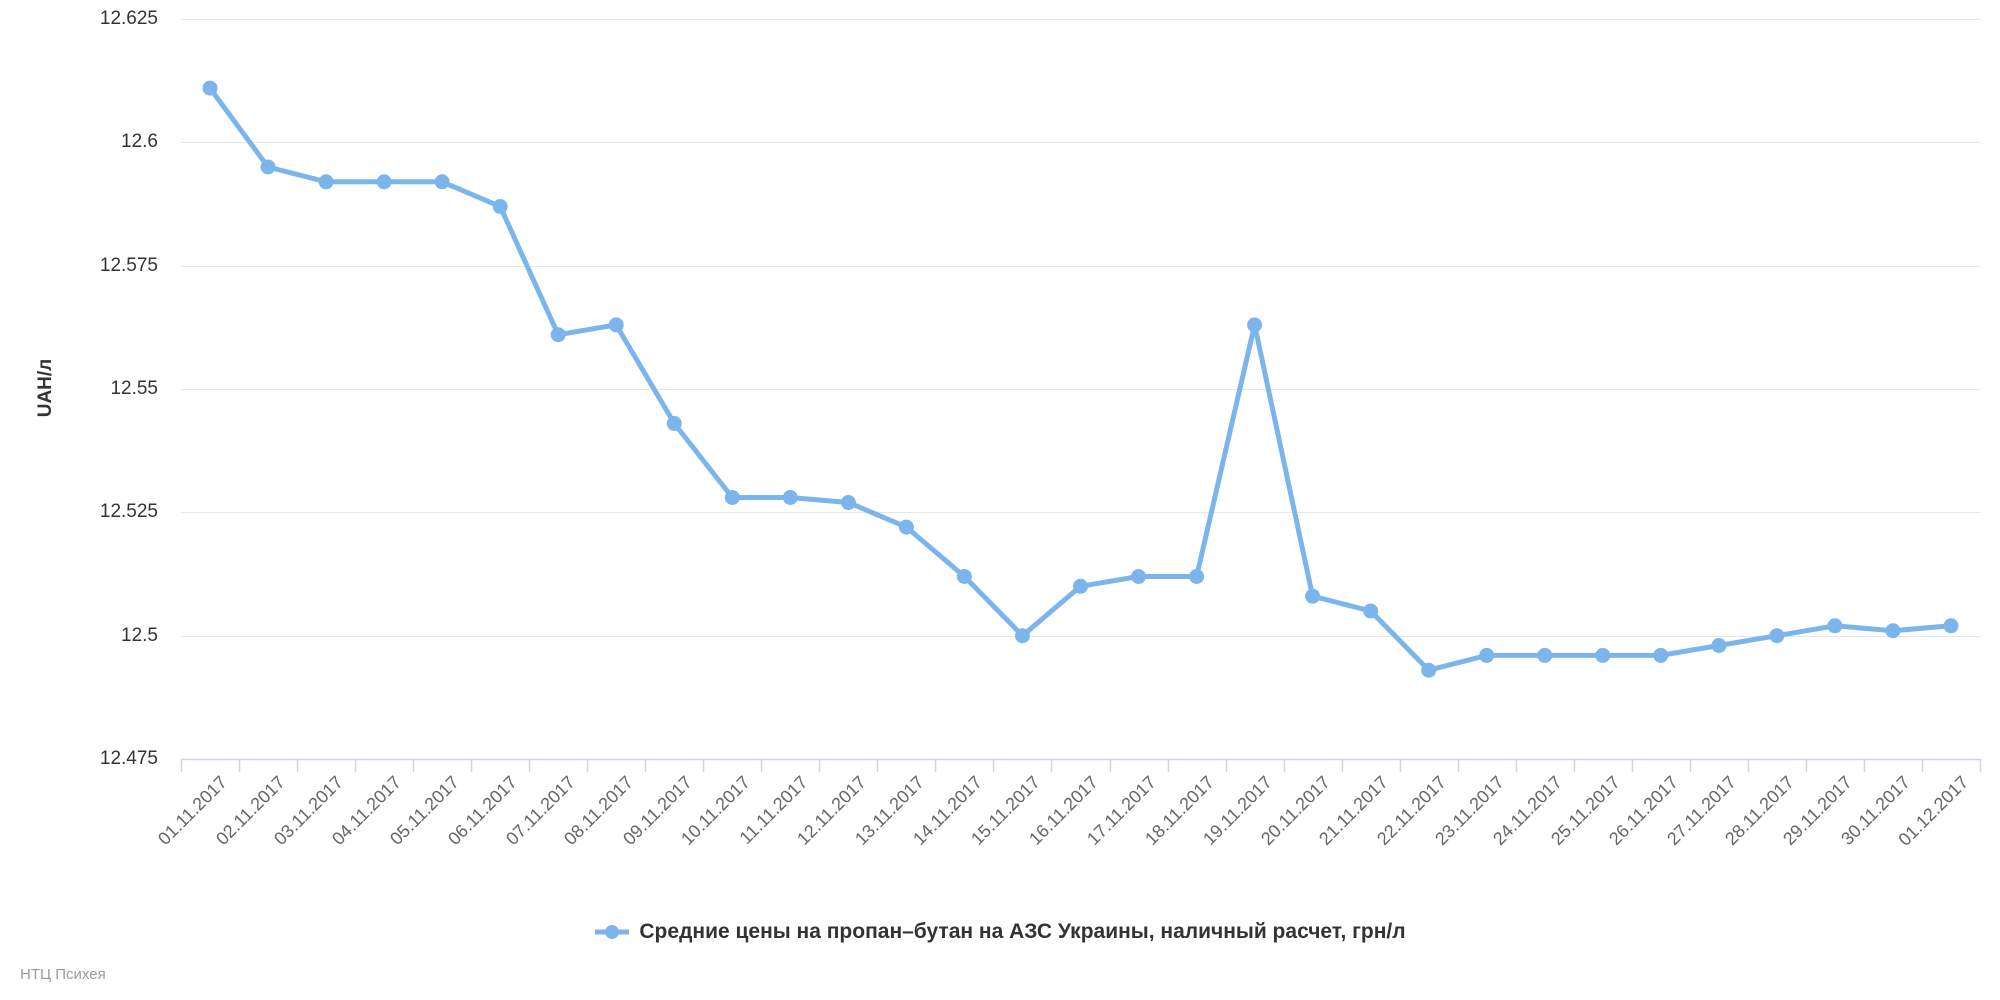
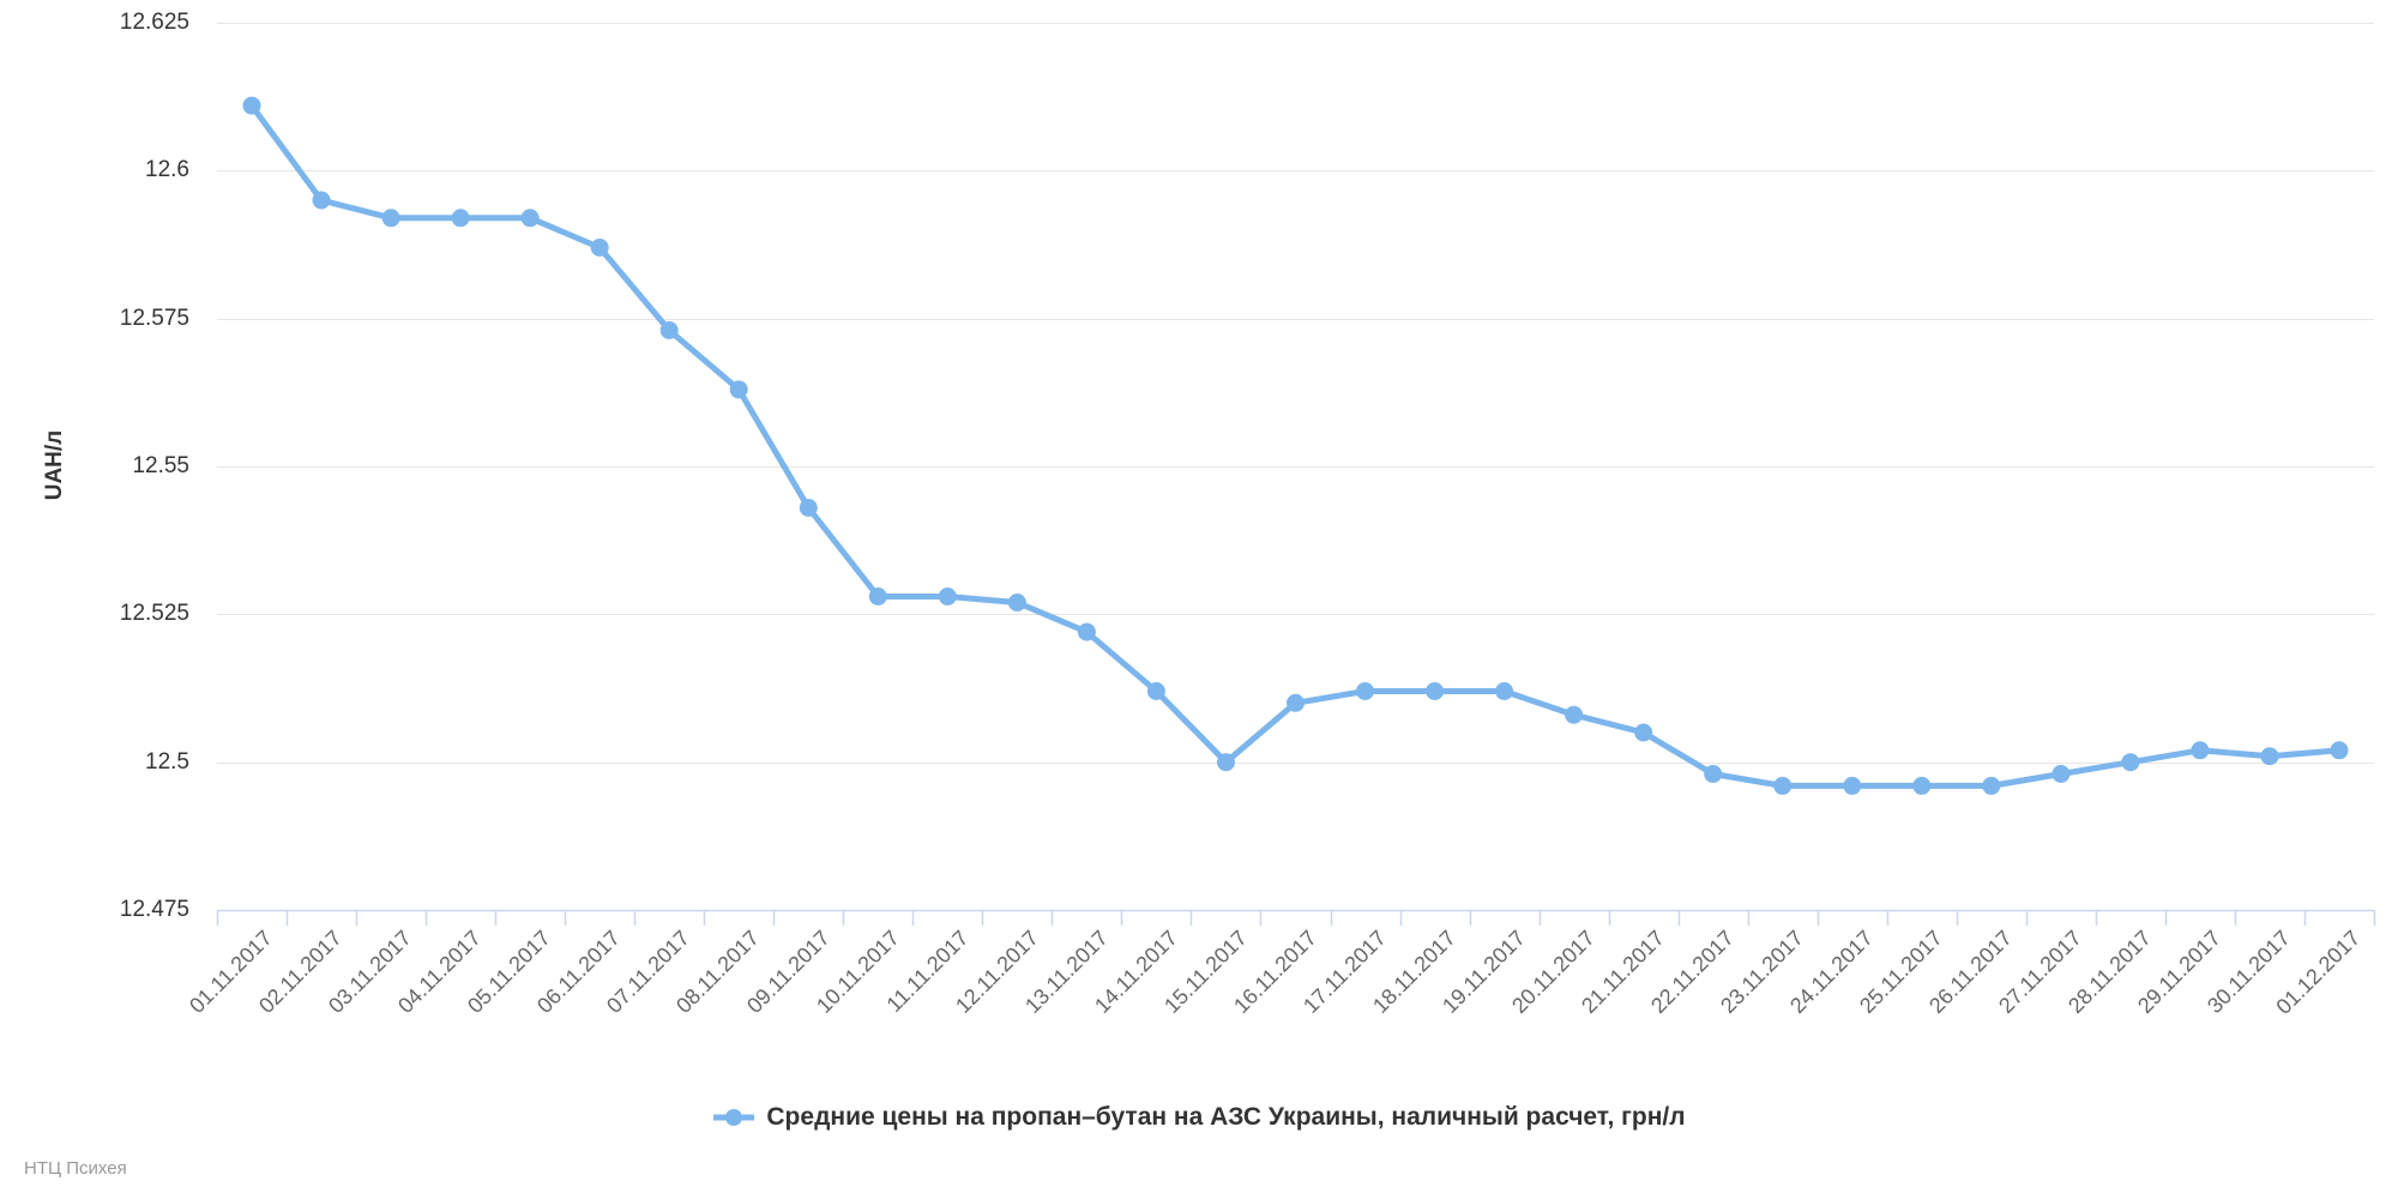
07.11.2017: 12.561 -> 12.573
19.11.2017: 12.563 -> 12.512
22.11.2017: 12.493 -> 12.498
